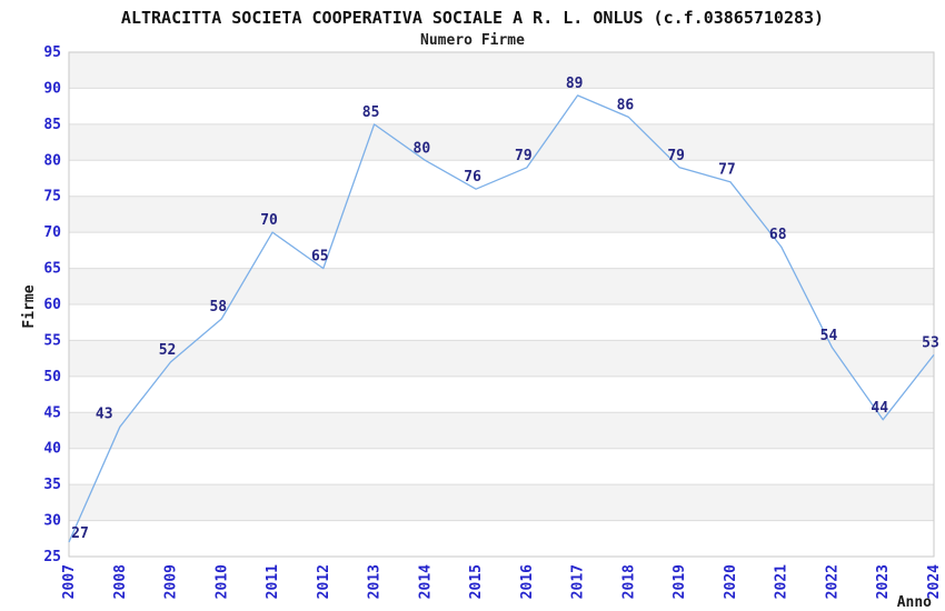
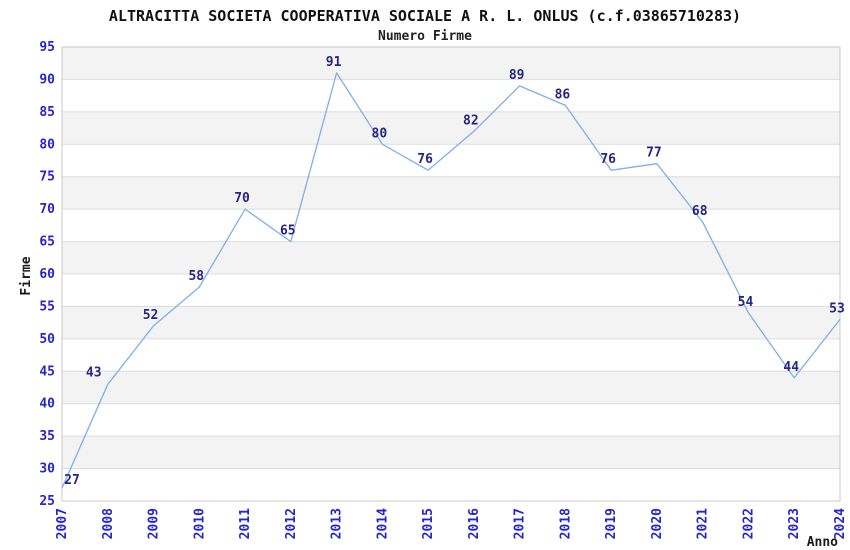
2013: 85 -> 91
2016: 79 -> 82
2019: 79 -> 76
